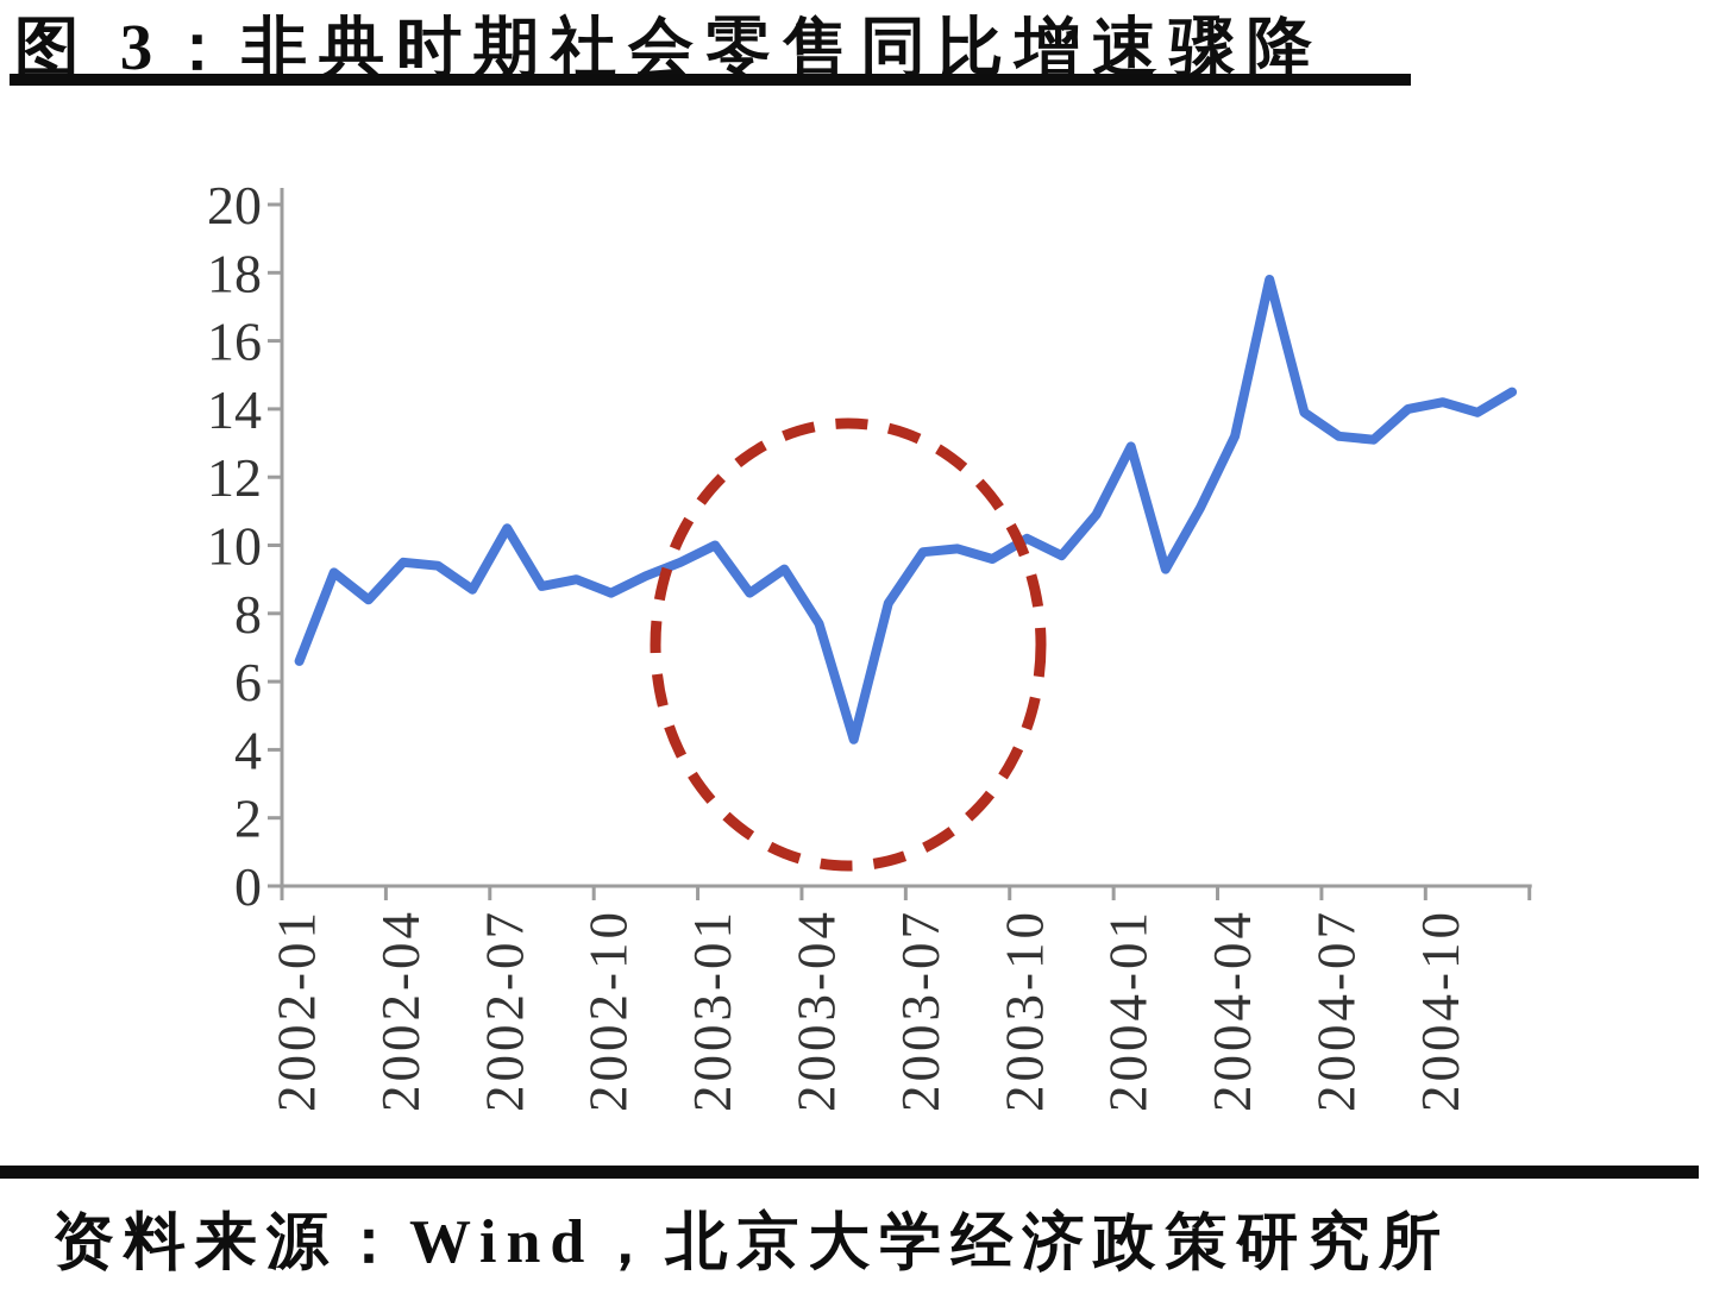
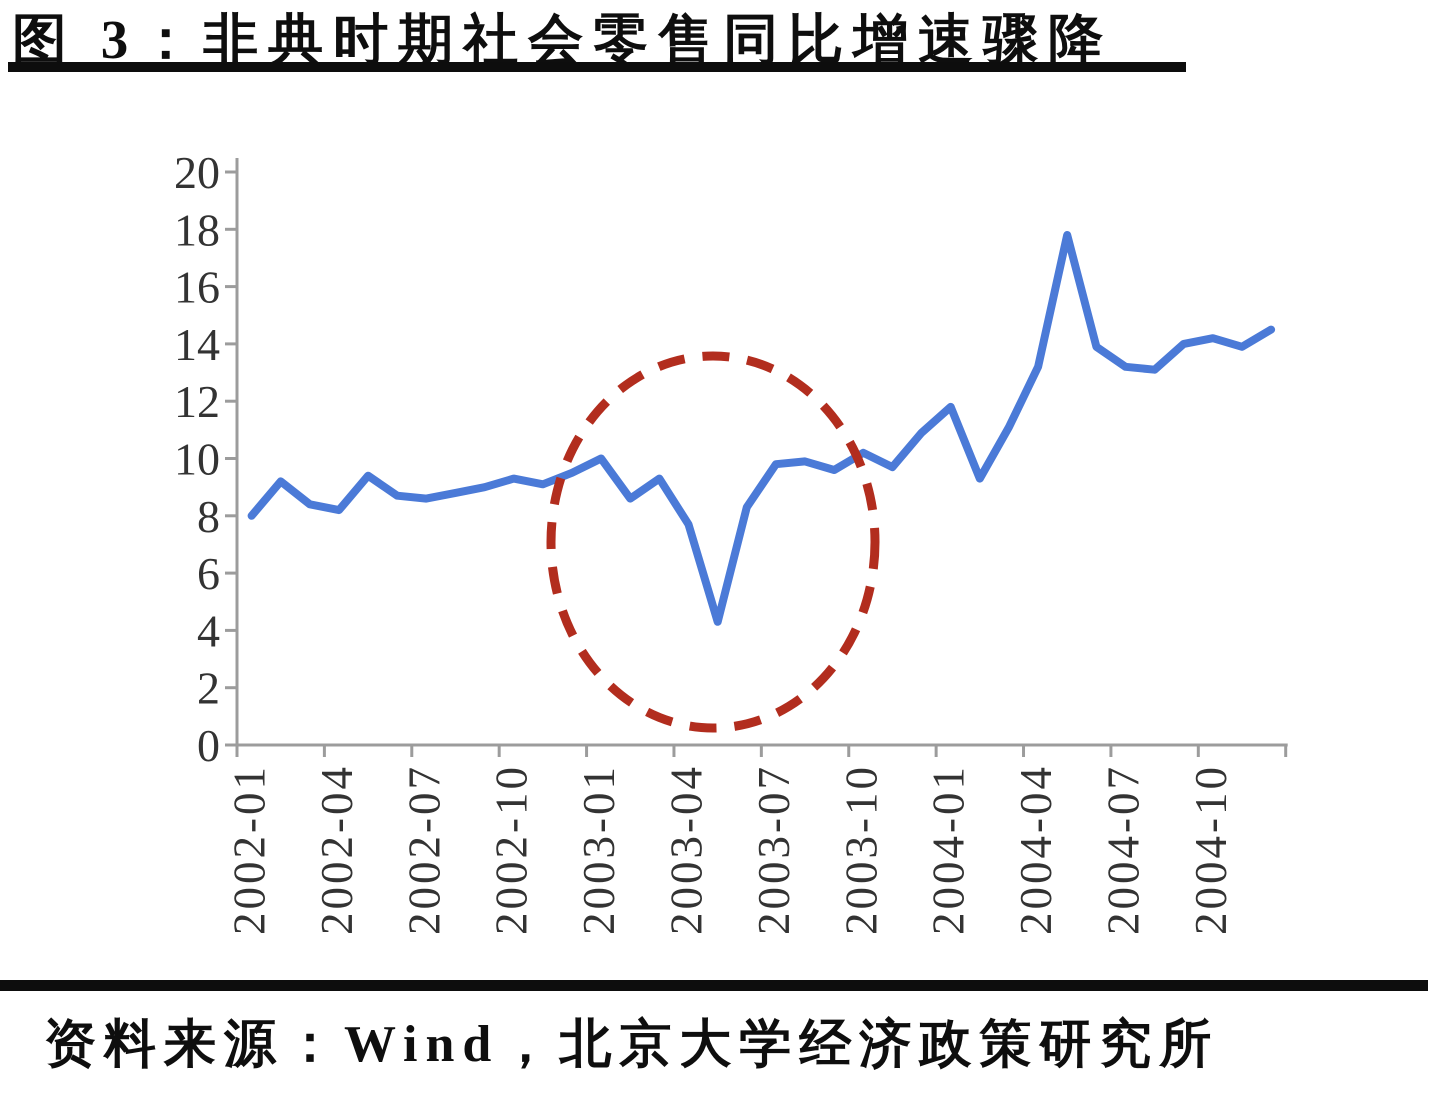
2002-01: 6.6 -> 8.0
2002-04: 9.5 -> 8.2
2002-07: 10.5 -> 8.6
2002-10: 8.6 -> 9.3
2004-01: 12.9 -> 11.8
